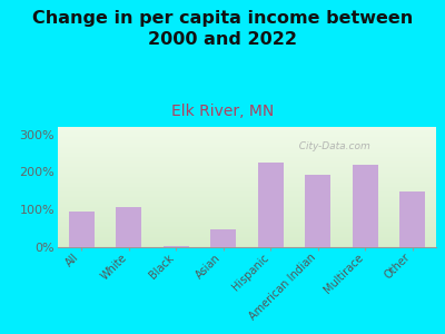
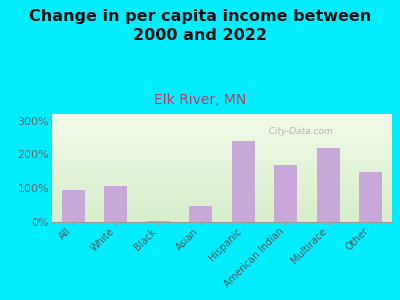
Hispanic: 225% -> 240%
American Indian: 192% -> 170%
